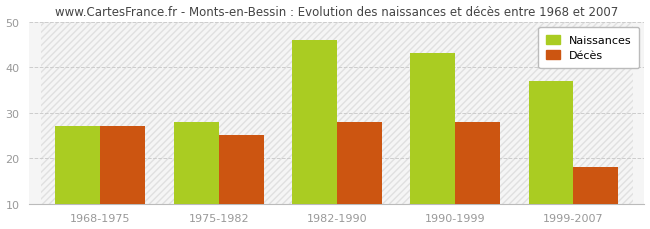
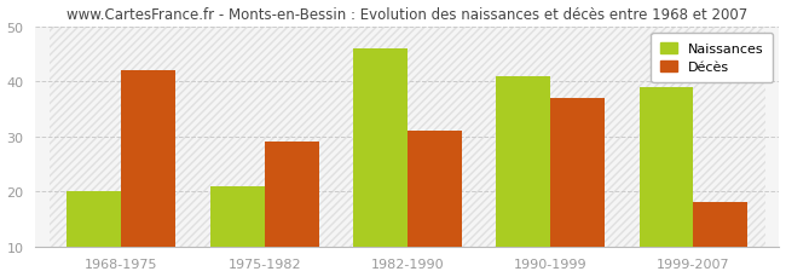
Naissances/1968-1975: 27 -> 20
Décès/1968-1975: 27 -> 42
Naissances/1975-1982: 28 -> 21
Décès/1975-1982: 25 -> 29
Décès/1982-1990: 28 -> 31
Naissances/1990-1999: 43 -> 41
Décès/1990-1999: 28 -> 37
Naissances/1999-2007: 37 -> 39
